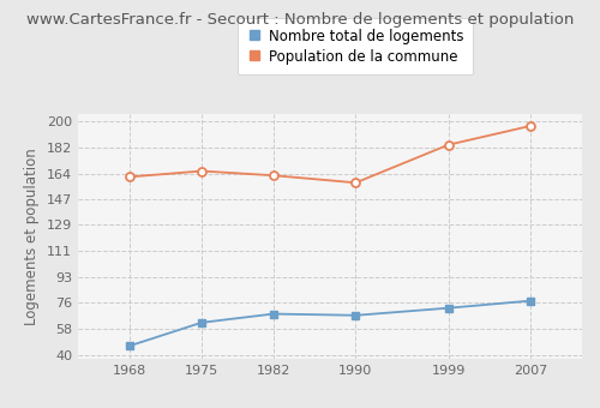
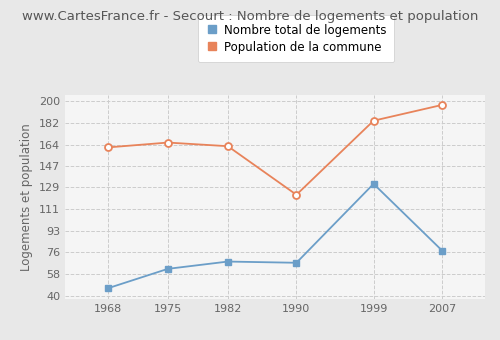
Population de la commune/1990: 158 -> 123
Nombre total de logements/1999: 72 -> 132
